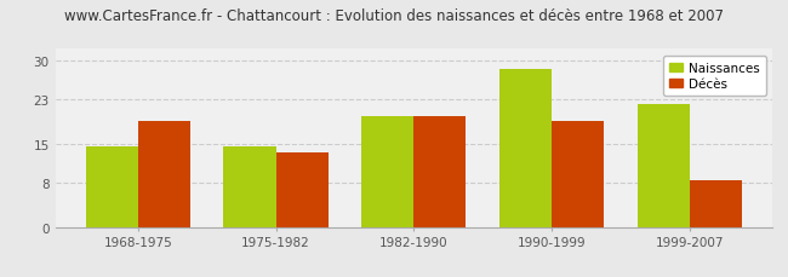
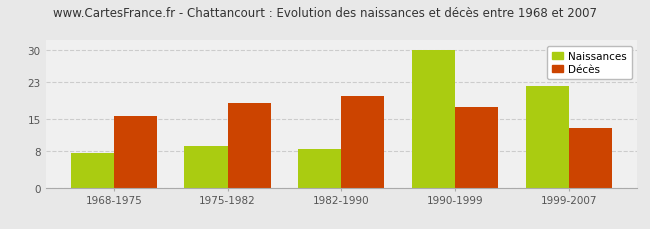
Naissances/1968-1975: 14.5 -> 7.5
Décès/1968-1975: 19.0 -> 15.5
Naissances/1975-1982: 14.5 -> 9.0
Décès/1975-1982: 13.5 -> 18.5
Naissances/1982-1990: 20.0 -> 8.5
Naissances/1990-1999: 28.5 -> 30.0
Décès/1990-1999: 19.0 -> 17.5
Décès/1999-2007: 8.5 -> 13.0
